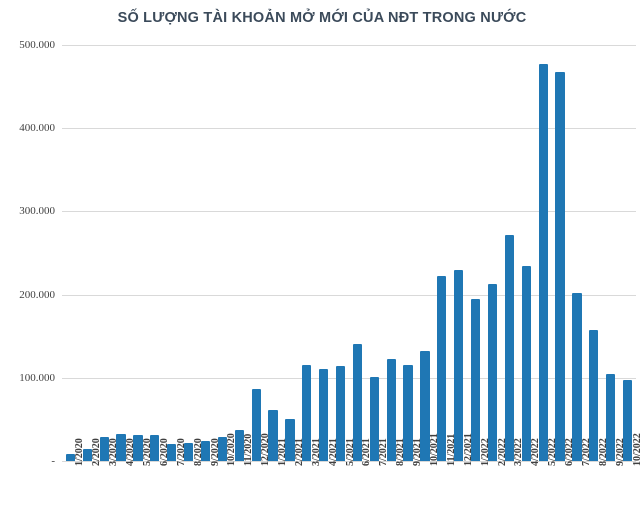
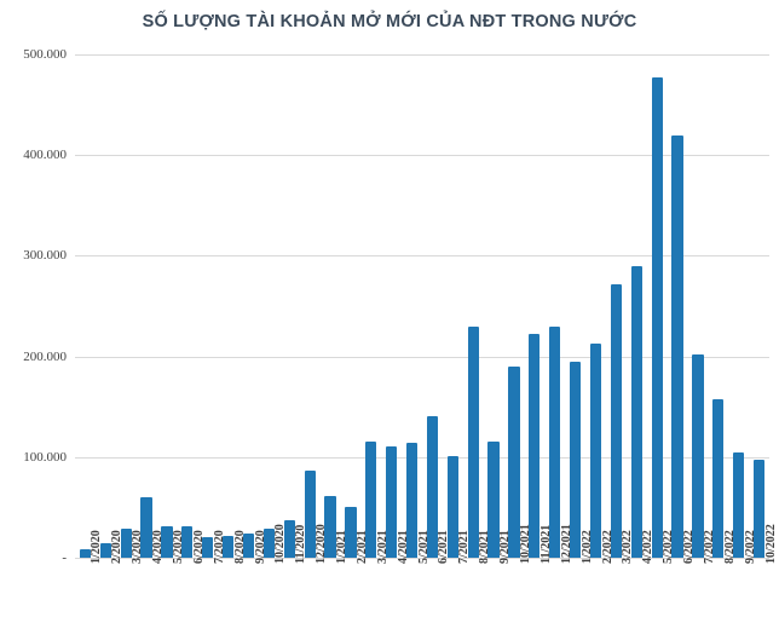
4/2020: 30000 -> 60000
8/2021: 120000 -> 230000
10/2021: 130000 -> 190000
4/2022: 230000 -> 290000
6/2022: 470000 -> 420000
